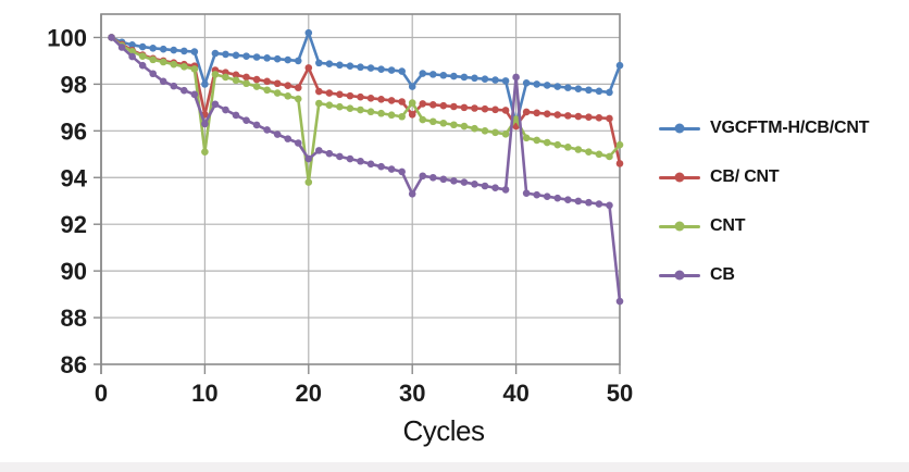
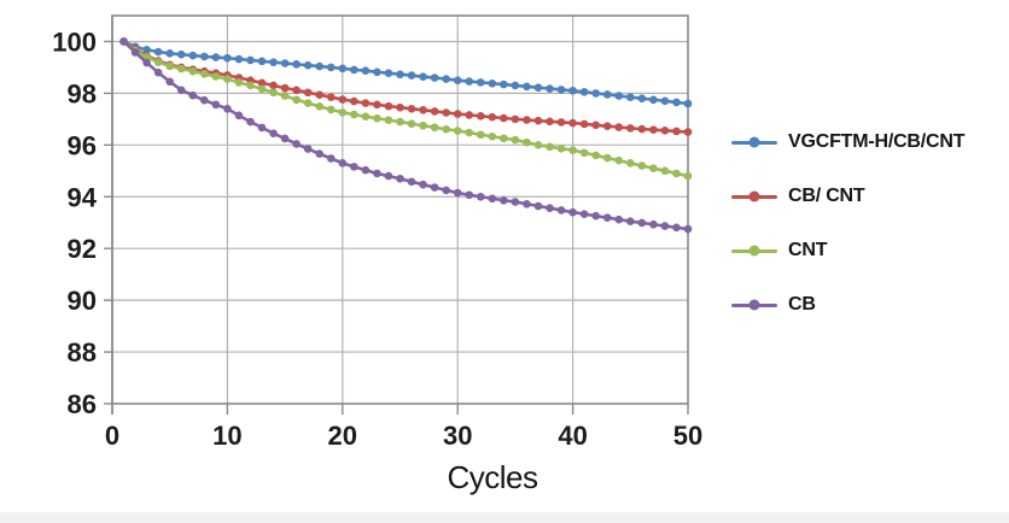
VGCFTM-H/CB/CNT/10: 98.0 -> 99.4
CB/ CNT/10: 96.7 -> 98.7
CNT/10: 95.1 -> 98.5
CB/10: 96.3 -> 97.4
VGCFTM-H/CB/CNT/20: 100.2 -> 99.0
CB/ CNT/20: 98.7 -> 97.8
CNT/20: 93.8 -> 97.3
CB/20: 94.8 -> 95.3
VGCFTM-H/CB/CNT/30: 97.9 -> 98.5
CB/ CNT/30: 96.7 -> 97.2
CNT/30: 97.2 -> 96.5
CB/30: 93.3 -> 94.2
VGCFTM-H/CB/CNT/40: 96.3 -> 98.1
CB/ CNT/40: 96.2 -> 96.8
CNT/40: 96.5 -> 95.8
CB/40: 98.3 -> 93.4
VGCFTM-H/CB/CNT/50: 98.8 -> 97.6
CB/ CNT/50: 94.6 -> 96.5
CNT/50: 95.4 -> 94.8
CB/50: 88.7 -> 92.8
